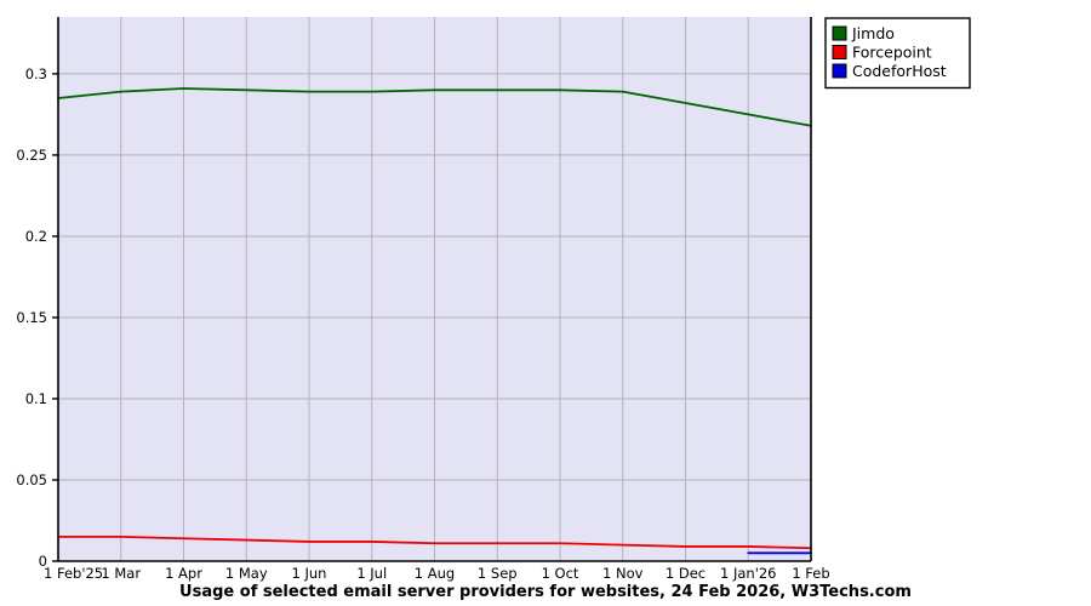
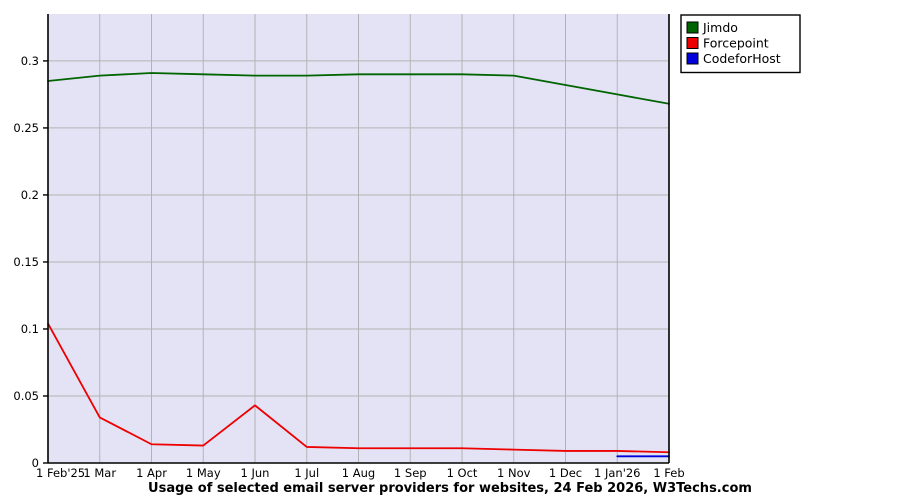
Forcepoint/1 Feb'25: 0.015 -> 0.104
Forcepoint/1 Mar: 0.015 -> 0.034
Forcepoint/1 Jun: 0.012 -> 0.043
